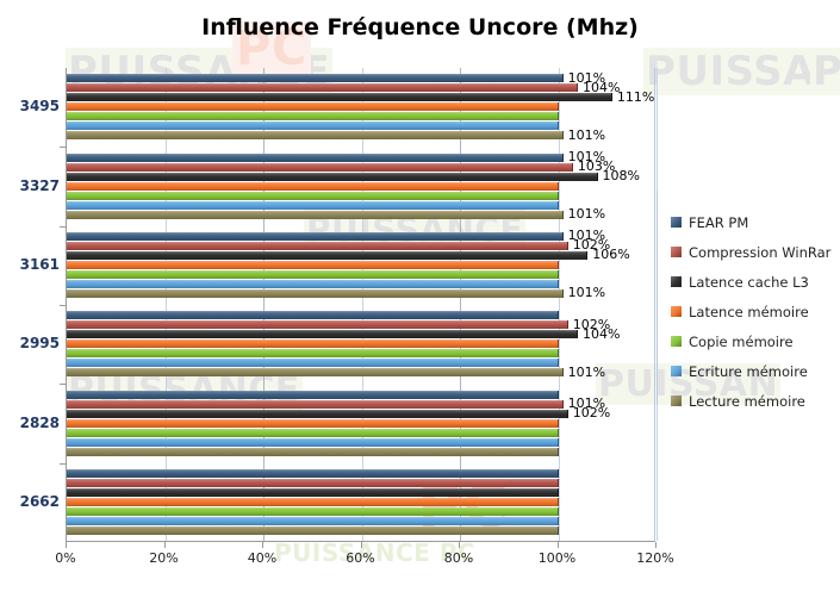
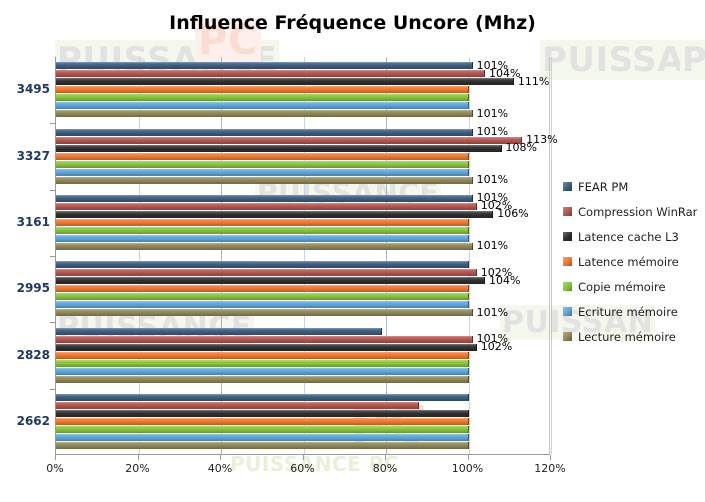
Compression WinRar/3327: 103% -> 113%
FEAR PM/2828: 100% -> 79%
Compression WinRar/2662: 100% -> 88%
